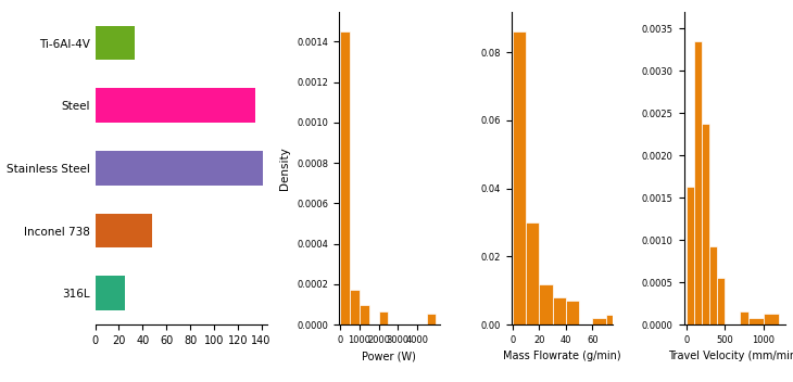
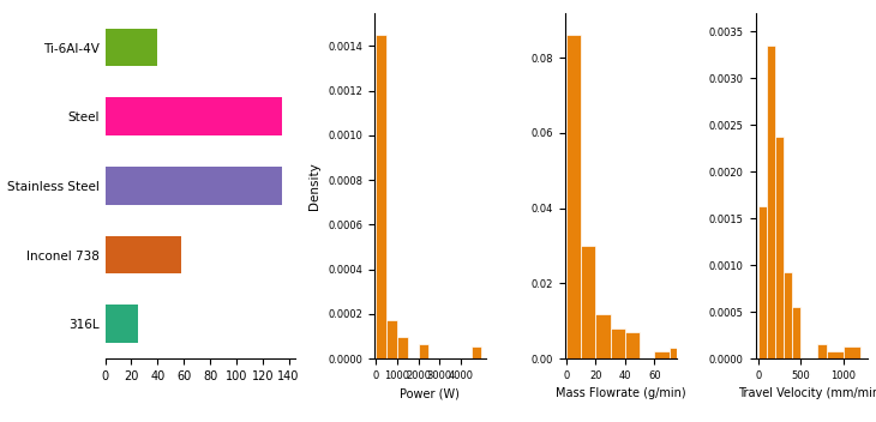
Ti-6Al-4V: 33 -> 40
Stainless Steel: 141 -> 135
Inconel 738: 48 -> 58
